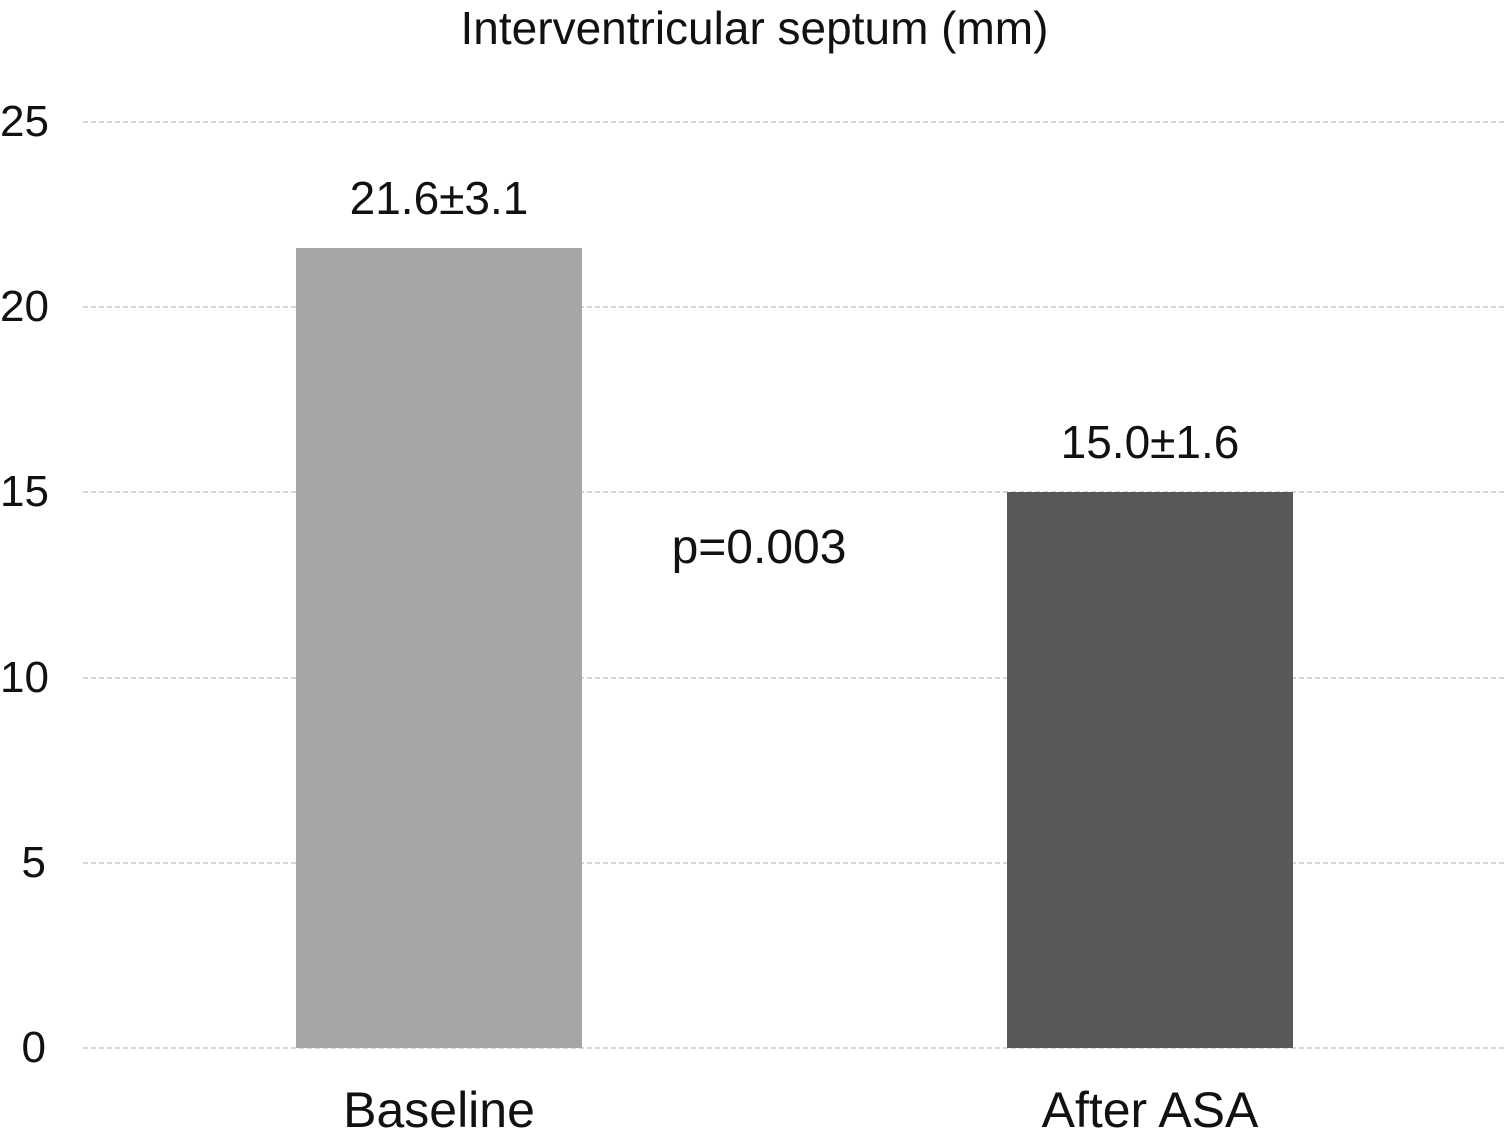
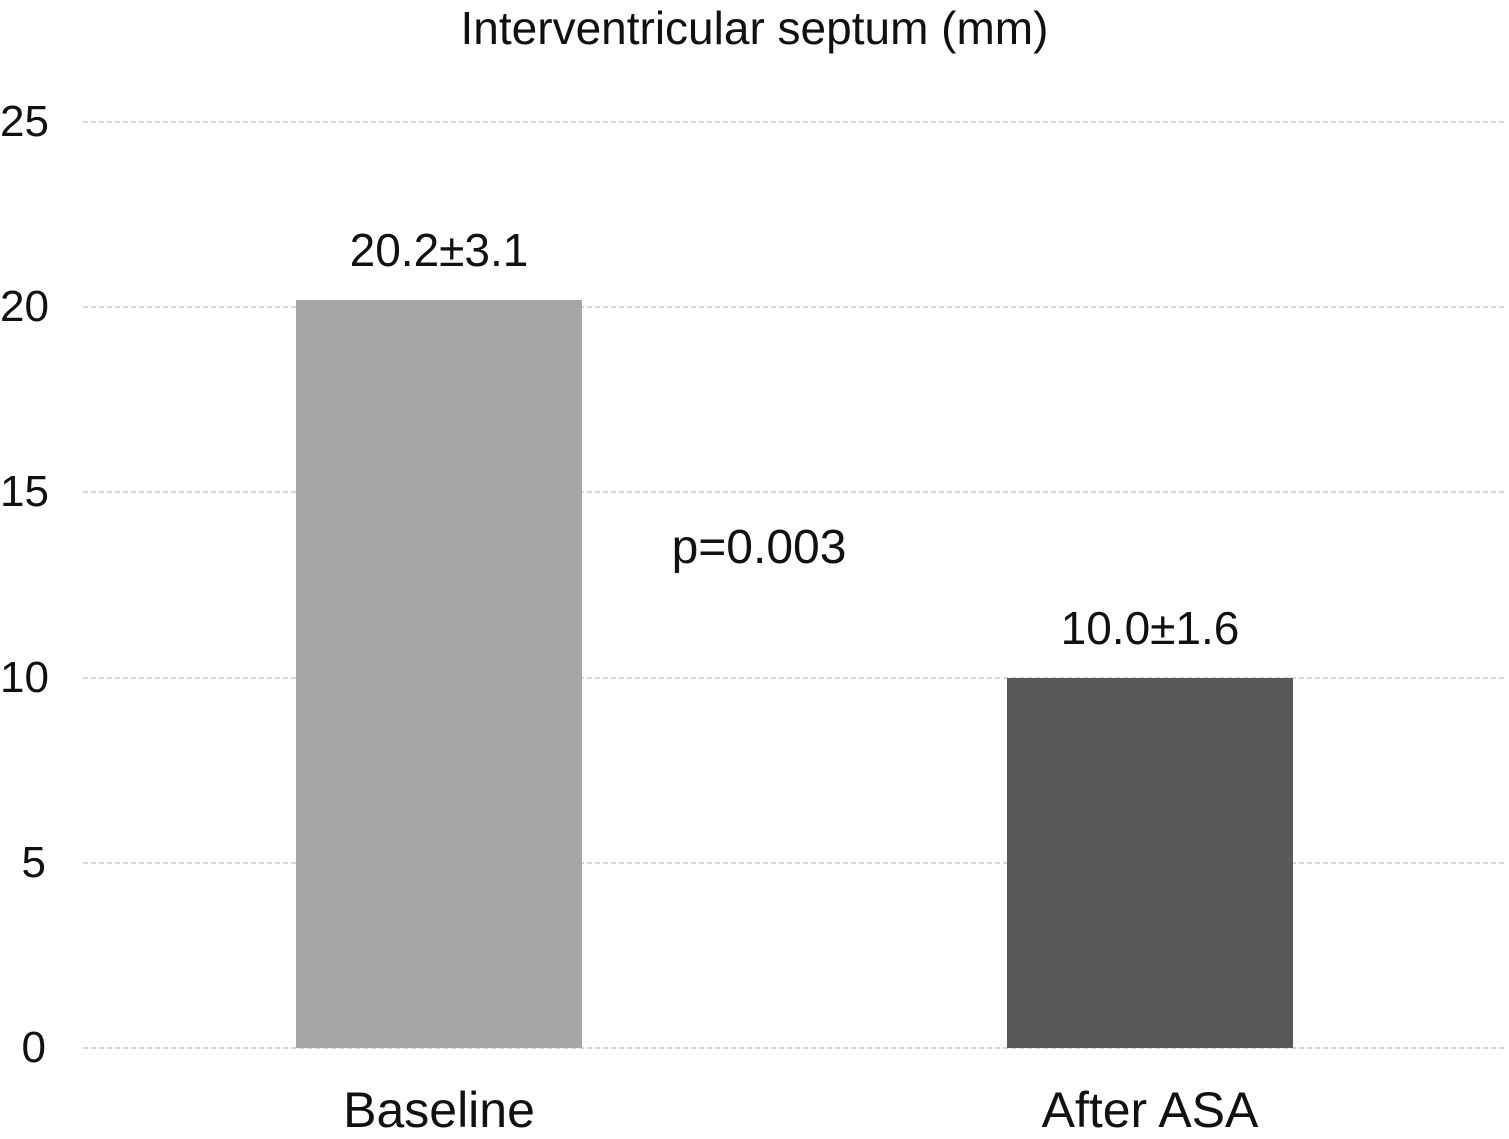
Baseline: 21.6 -> 20.2
After ASA: 15.0 -> 10.0
